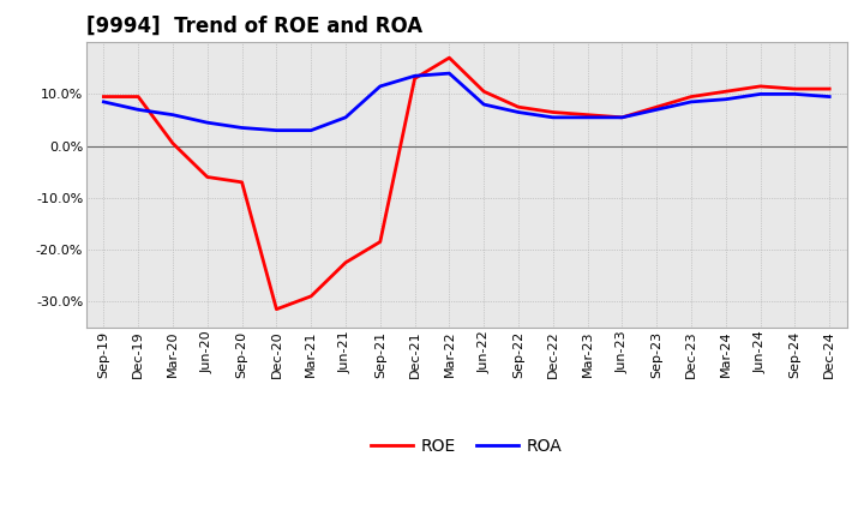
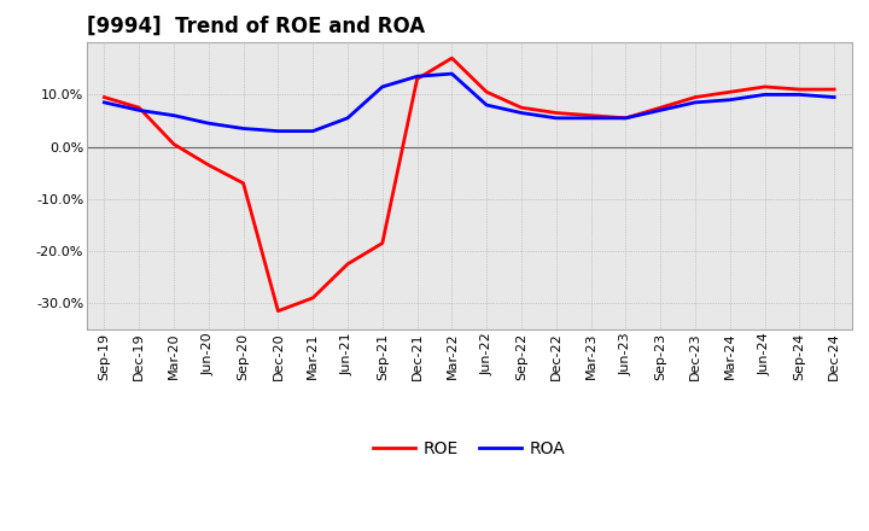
ROE/Dec-19: 9.5% -> 7.5%
ROE/Jun-20: -6.0% -> -3.5%
